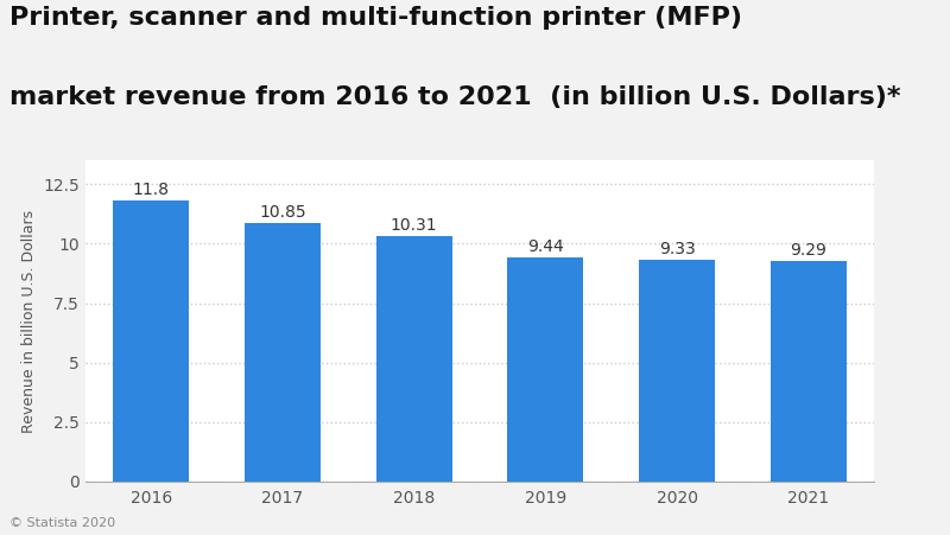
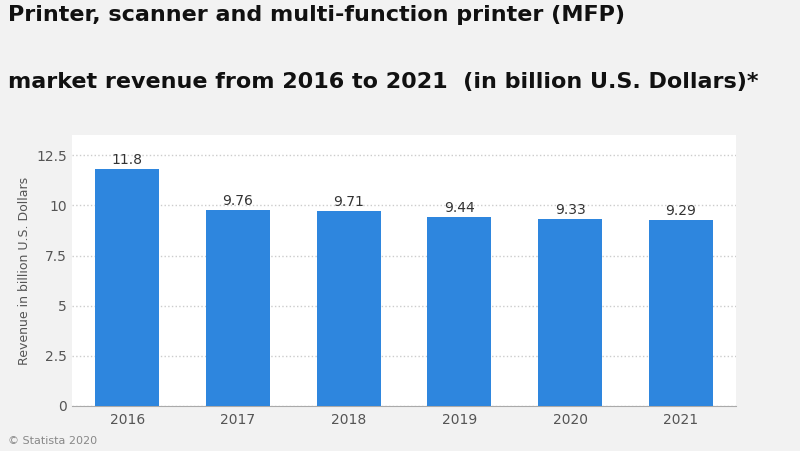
2017: 10.85 -> 9.76
2018: 10.31 -> 9.71
